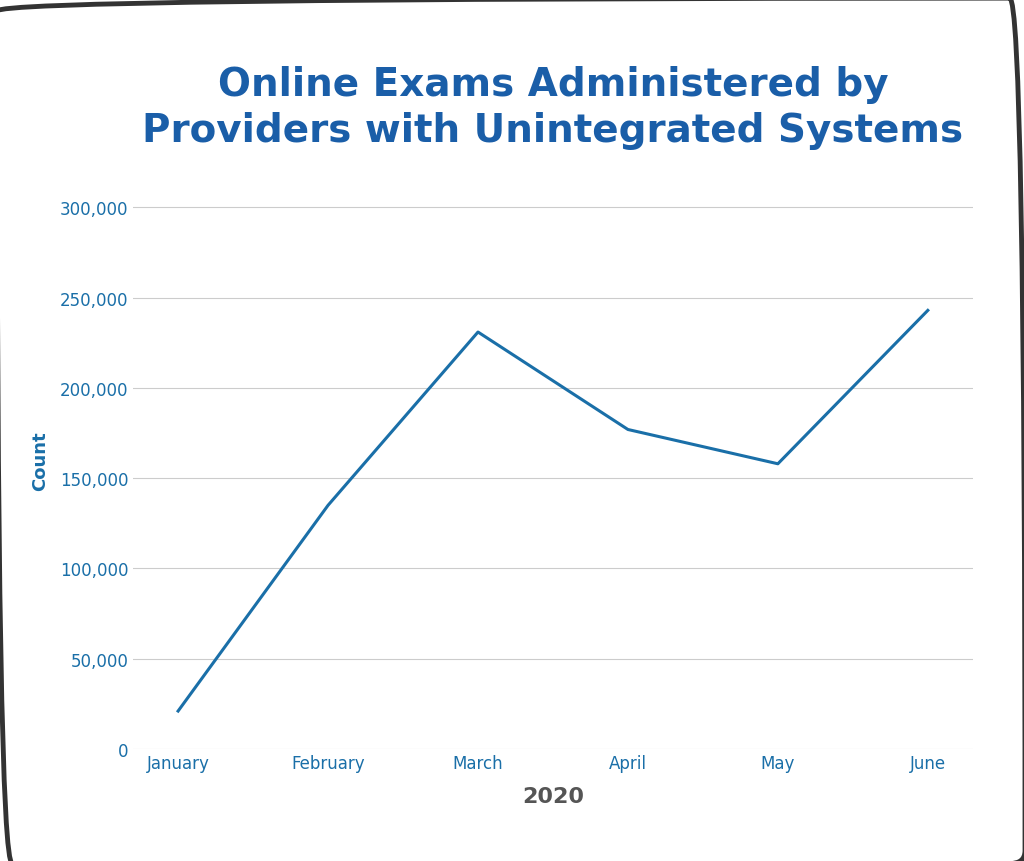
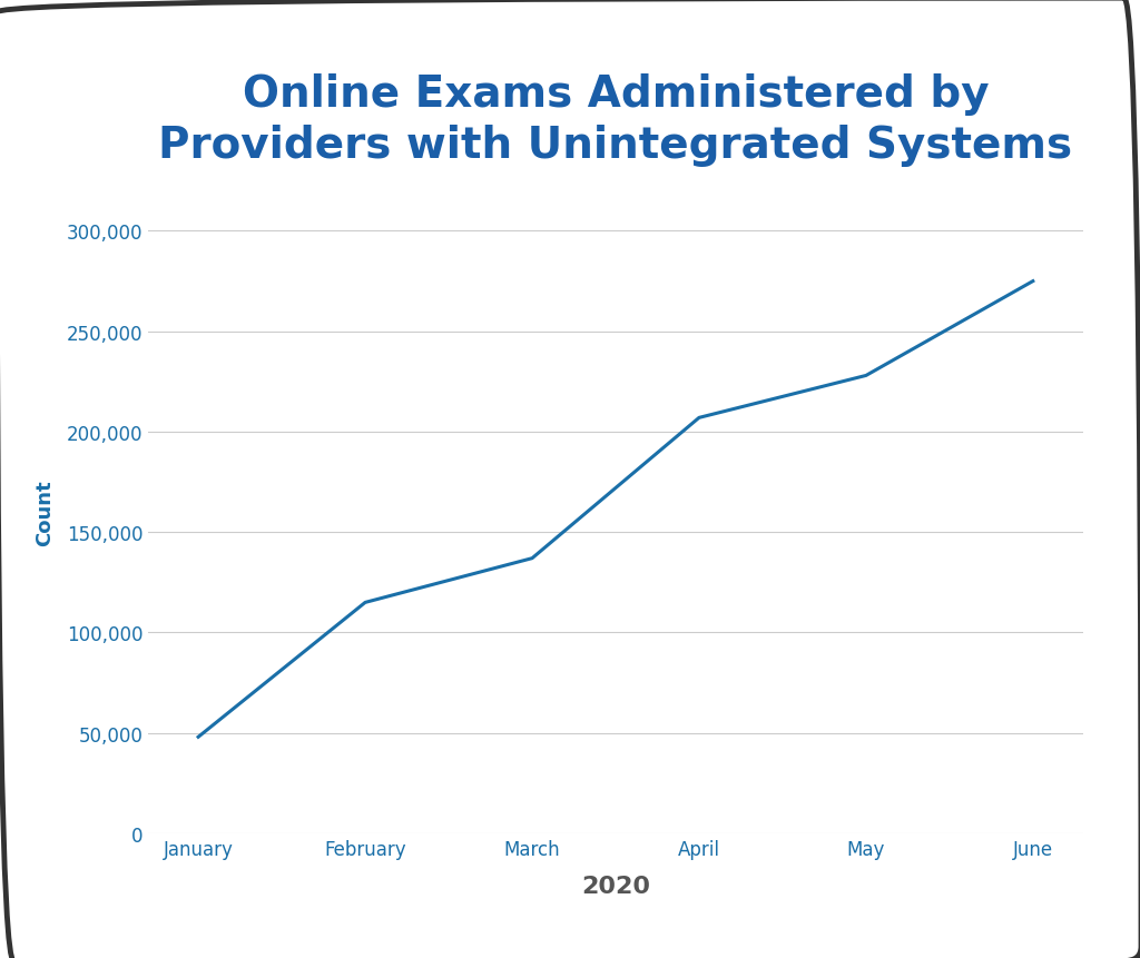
January: 21,000 -> 48,000
February: 135,000 -> 115,000
March: 231,000 -> 137,000
April: 177,000 -> 207,000
May: 158,000 -> 228,000
June: 243,000 -> 275,000
